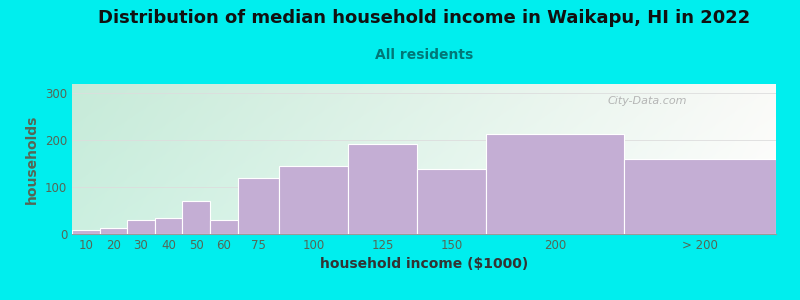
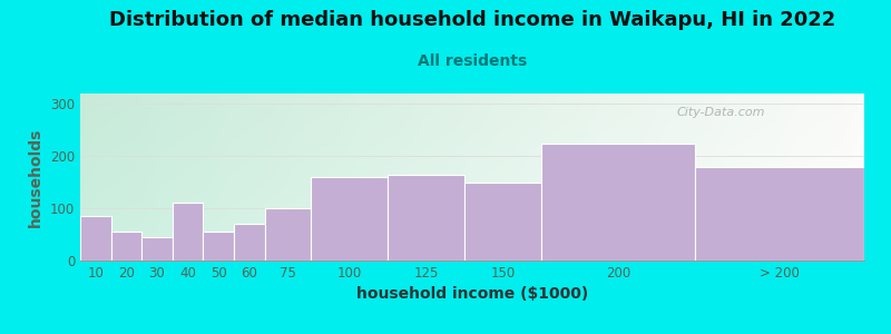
10: 8 -> 85
20: 13 -> 55
30: 30 -> 45
40: 35 -> 110
50: 70 -> 55
60: 30 -> 70
75: 120 -> 100
100: 145 -> 160
125: 193 -> 165
150: 138 -> 150
200: 213 -> 225
> 200: 160 -> 180
